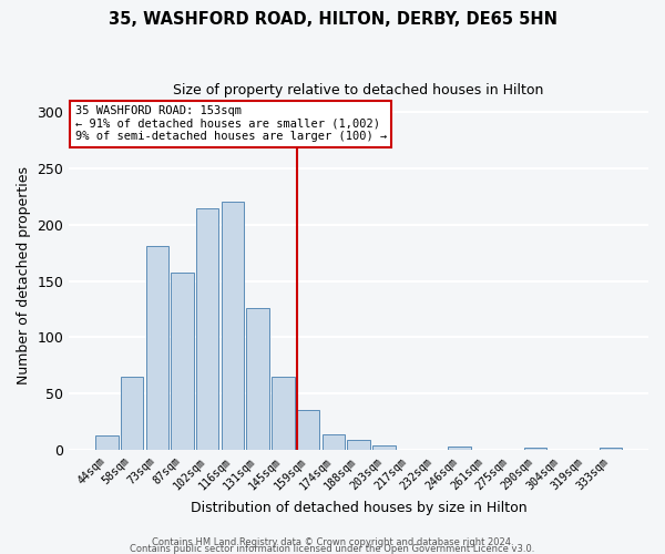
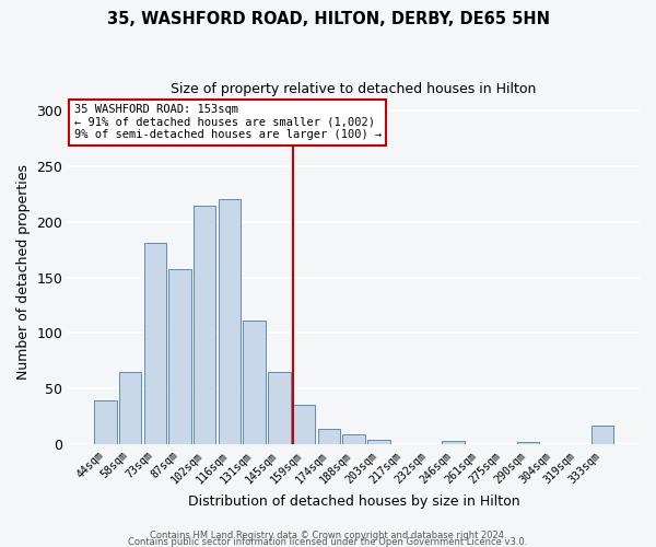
44sqm: 13 -> 40
131sqm: 126 -> 111
333sqm: 2 -> 17
